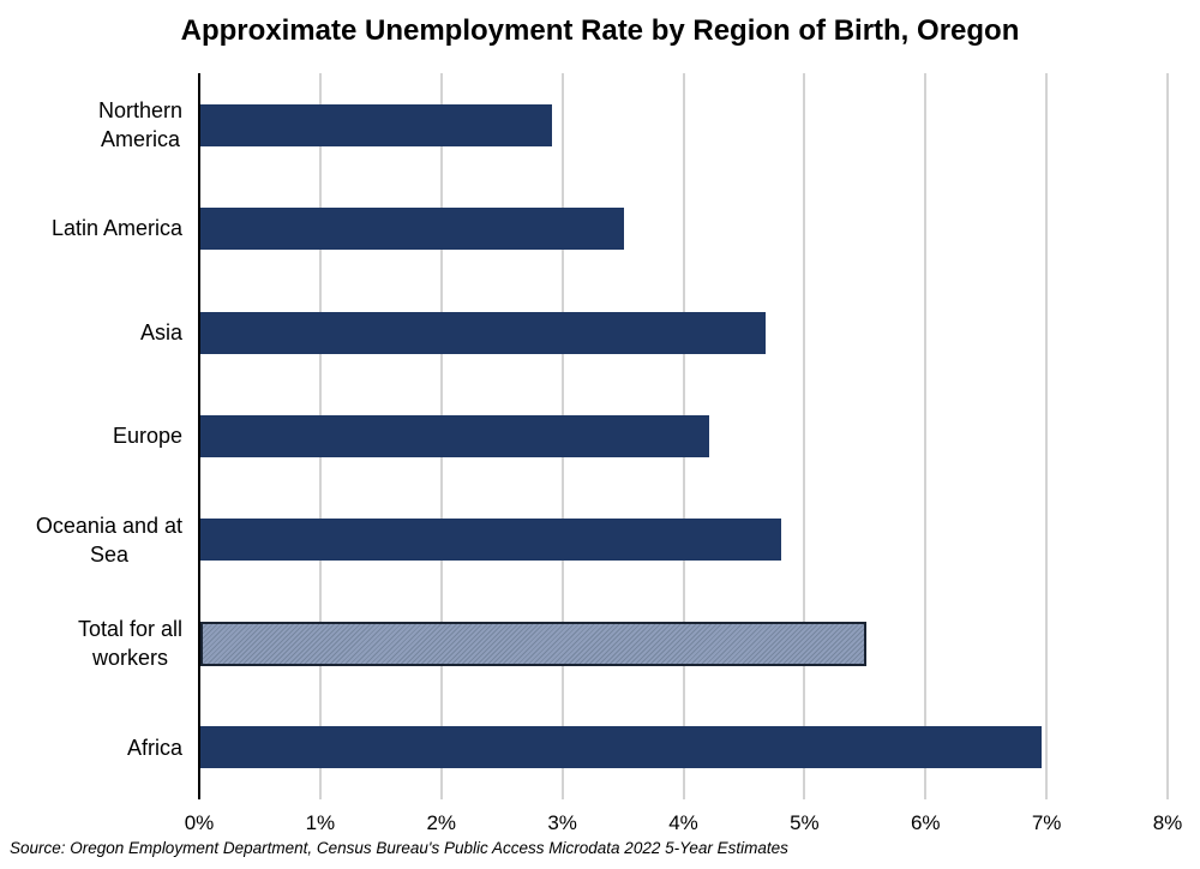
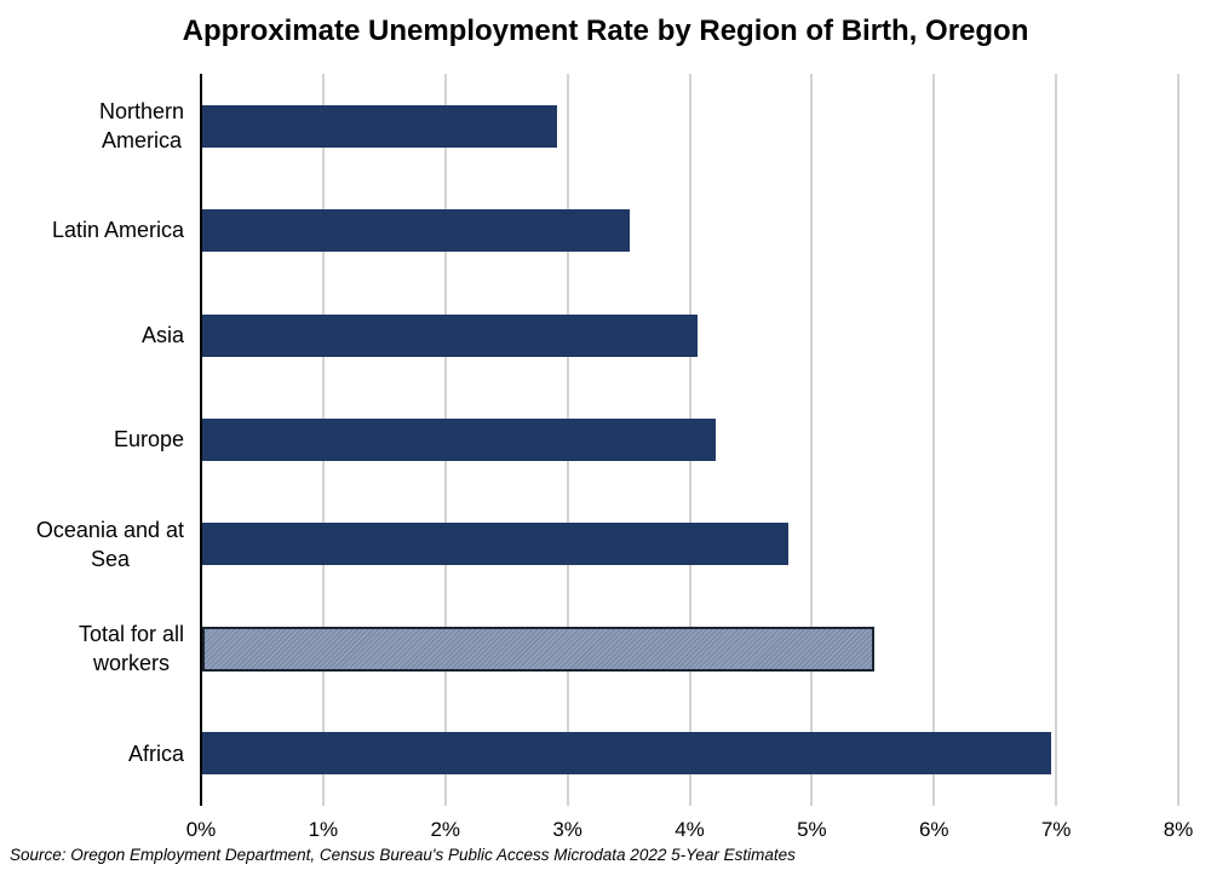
Asia: 4.67% -> 4.05%
